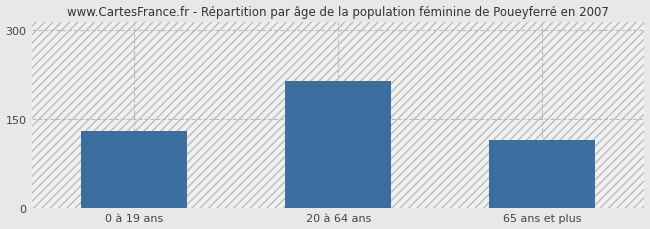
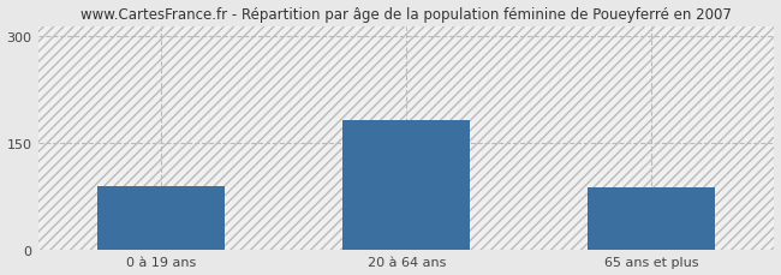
0 à 19 ans: 130 -> 90
20 à 64 ans: 214 -> 183
65 ans et plus: 114 -> 88
